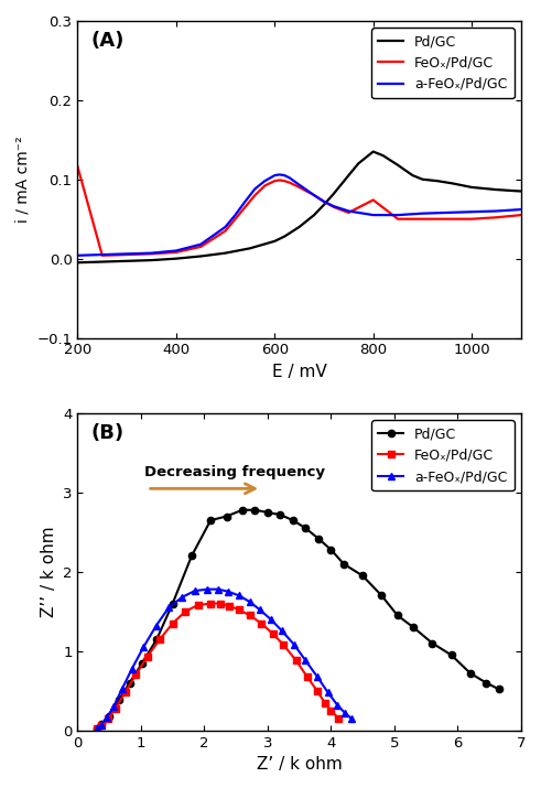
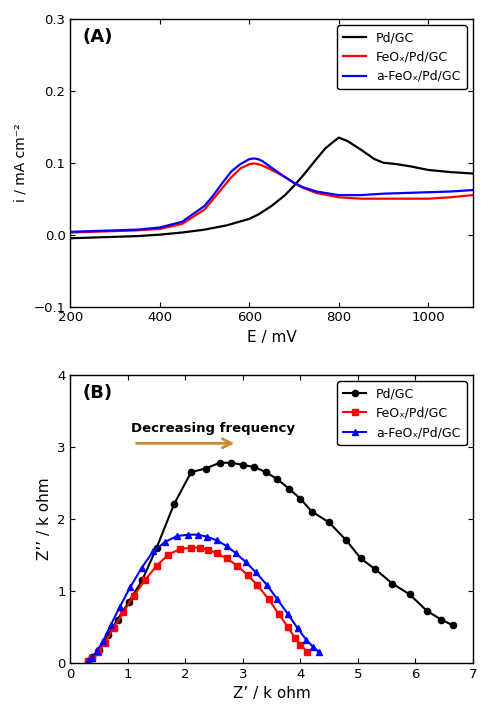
FeOₓ/Pd/GC/200: 0.116 -> 0.003
FeOₓ/Pd/GC/800: 0.074 -> 0.052
